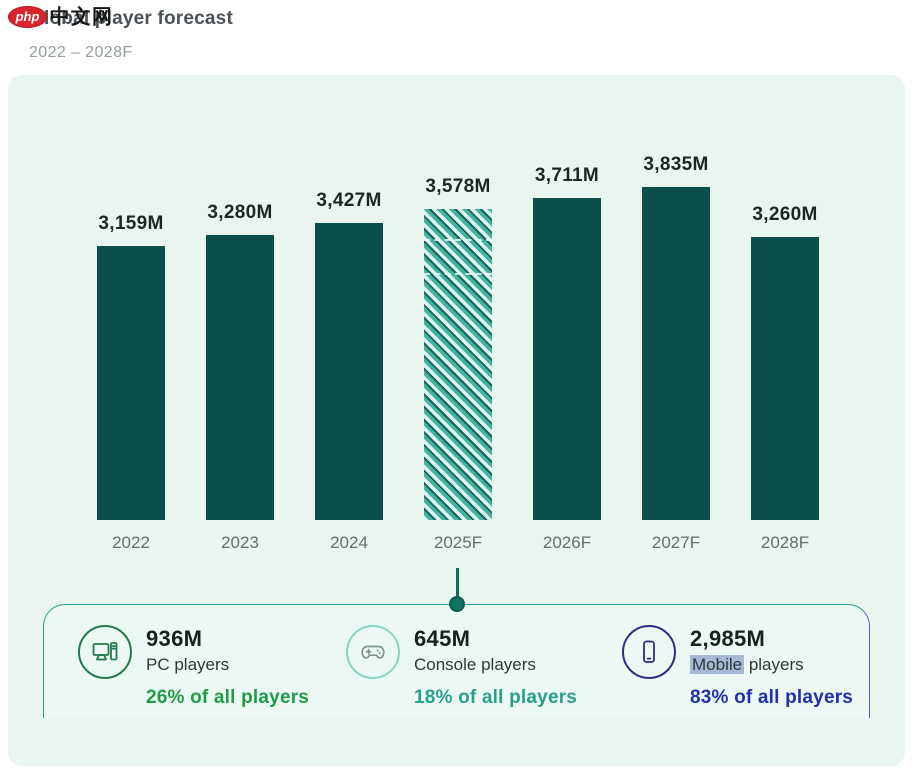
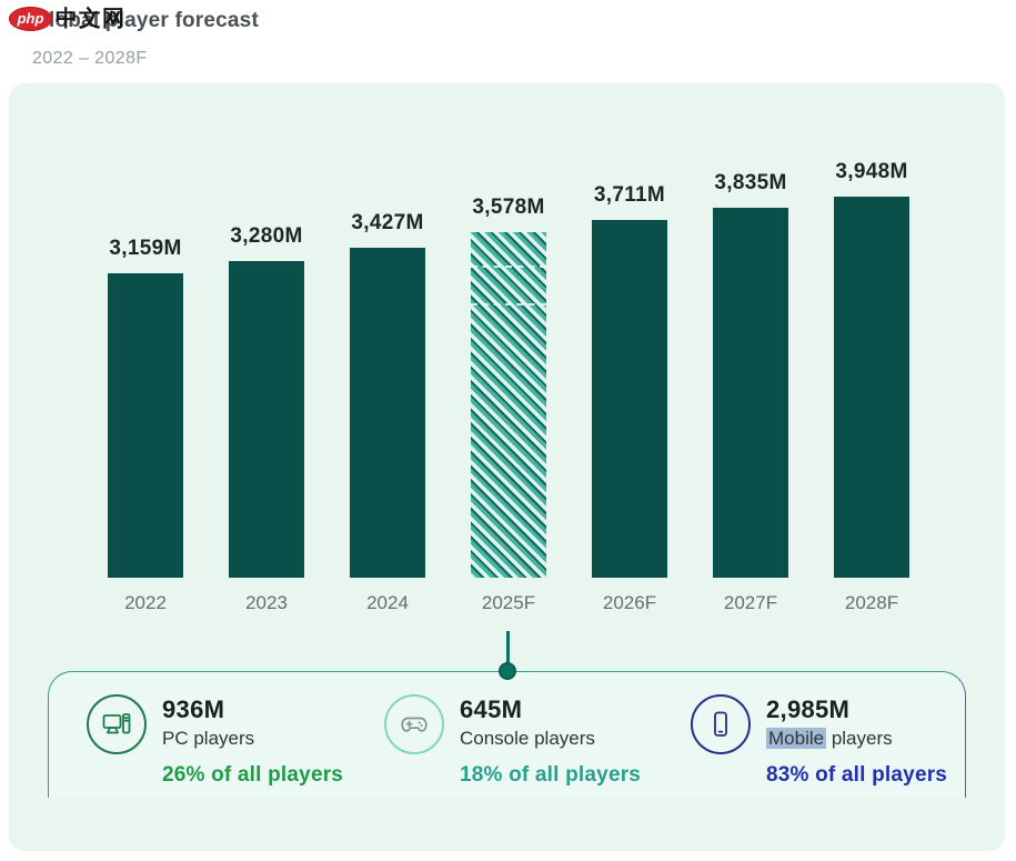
2028F: 3,260M -> 3,948M
